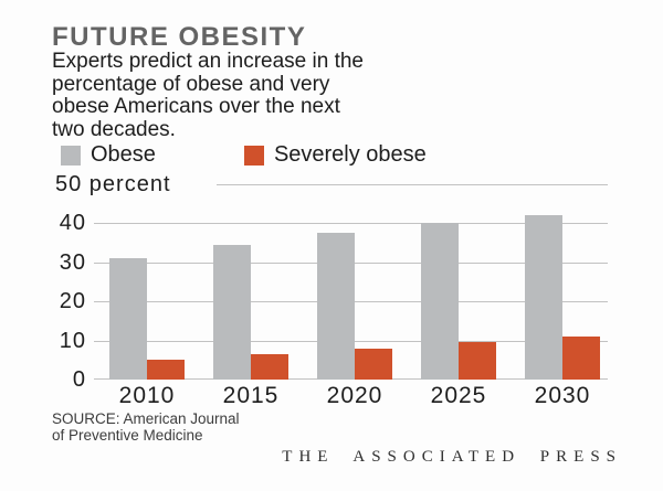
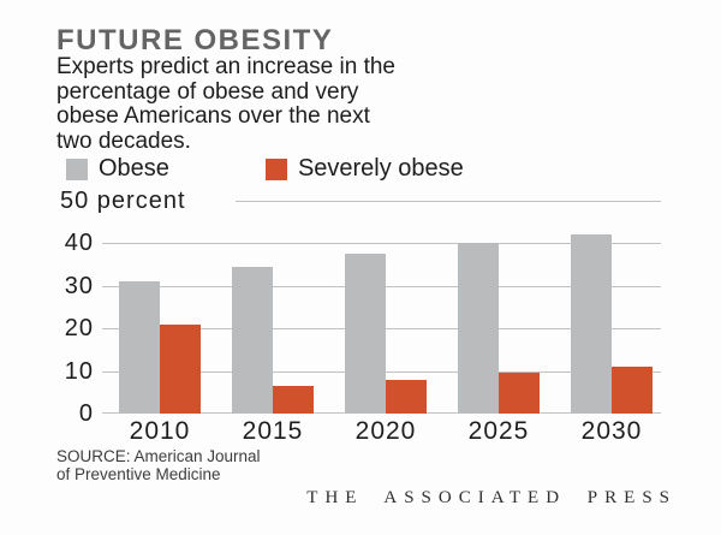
Severely obese/2010: 5 -> 21
